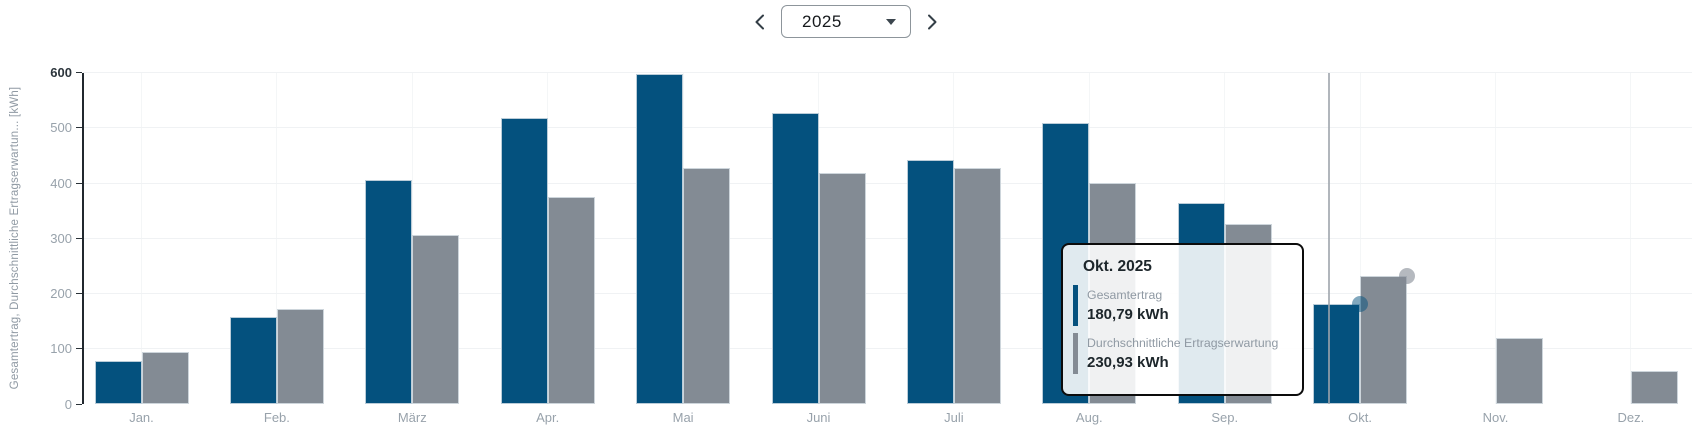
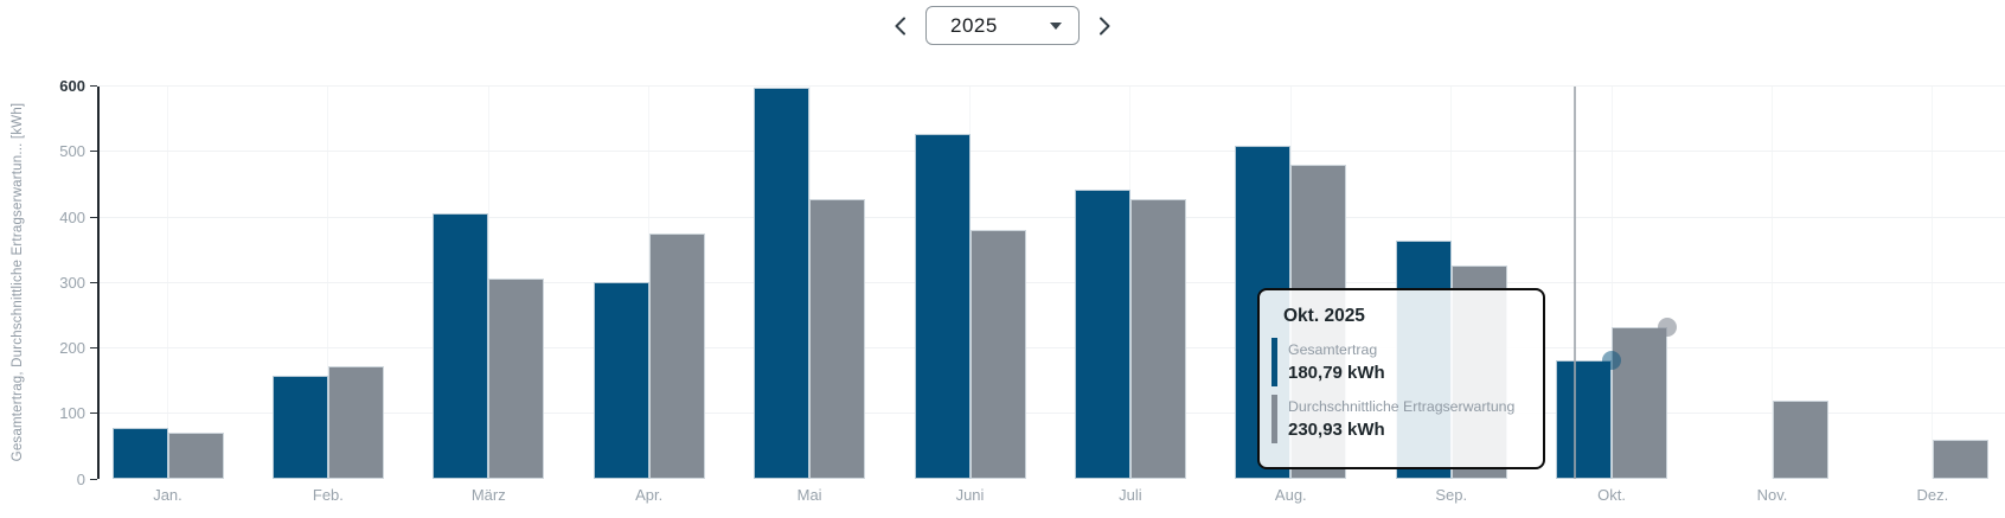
Durchschnittliche Ertragserwartung/Jan.: 100 -> 70
Gesamtertrag/Apr.: 520 -> 300
Durchschnittliche Ertragserwartung/Juni: 420 -> 380
Durchschnittliche Ertragserwartung/Aug.: 400 -> 480
